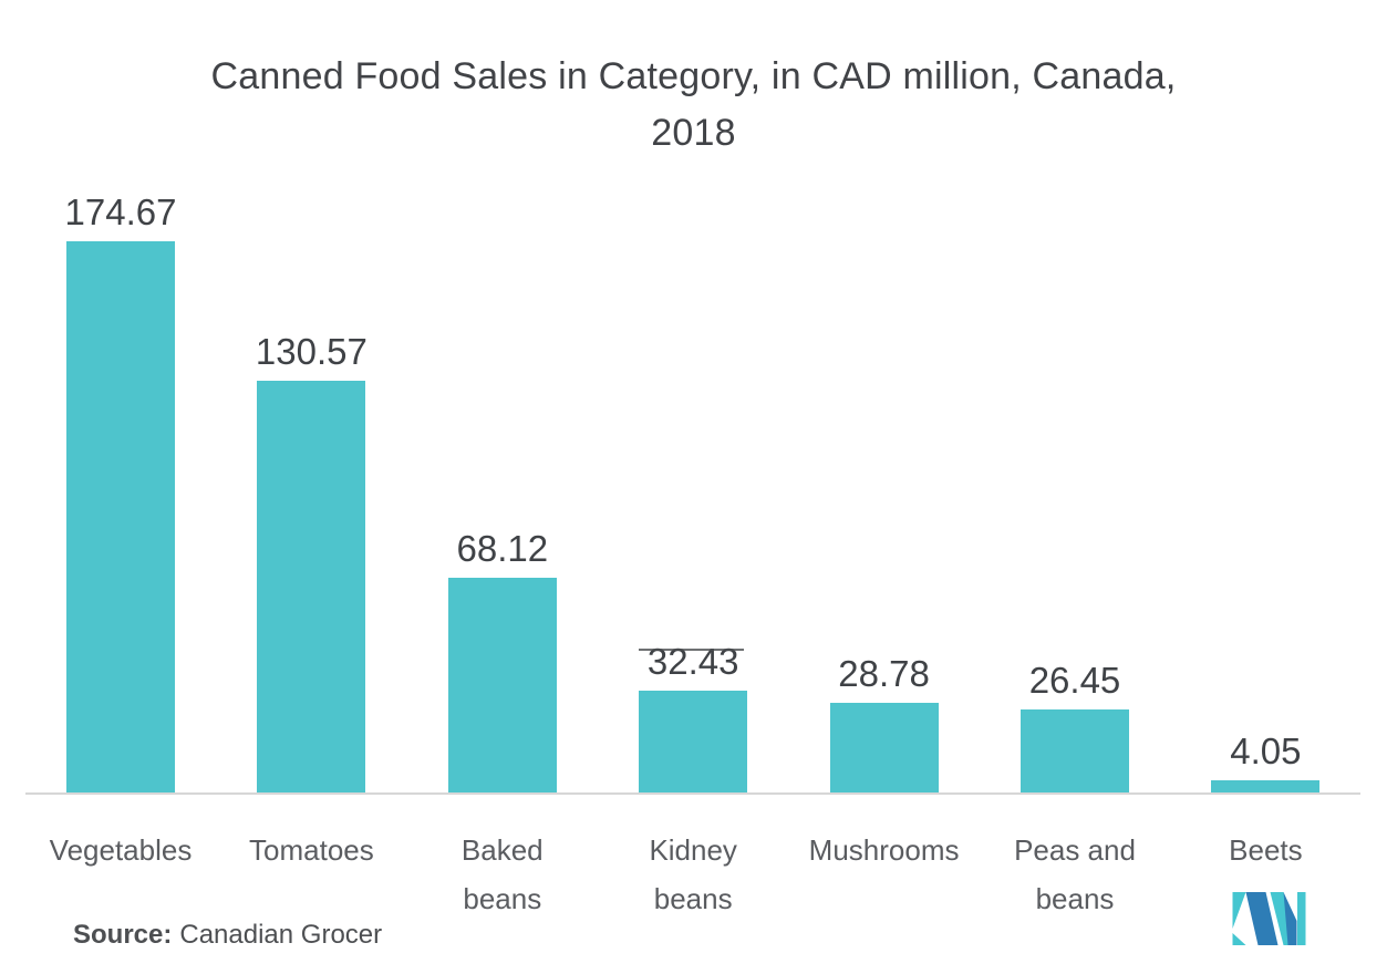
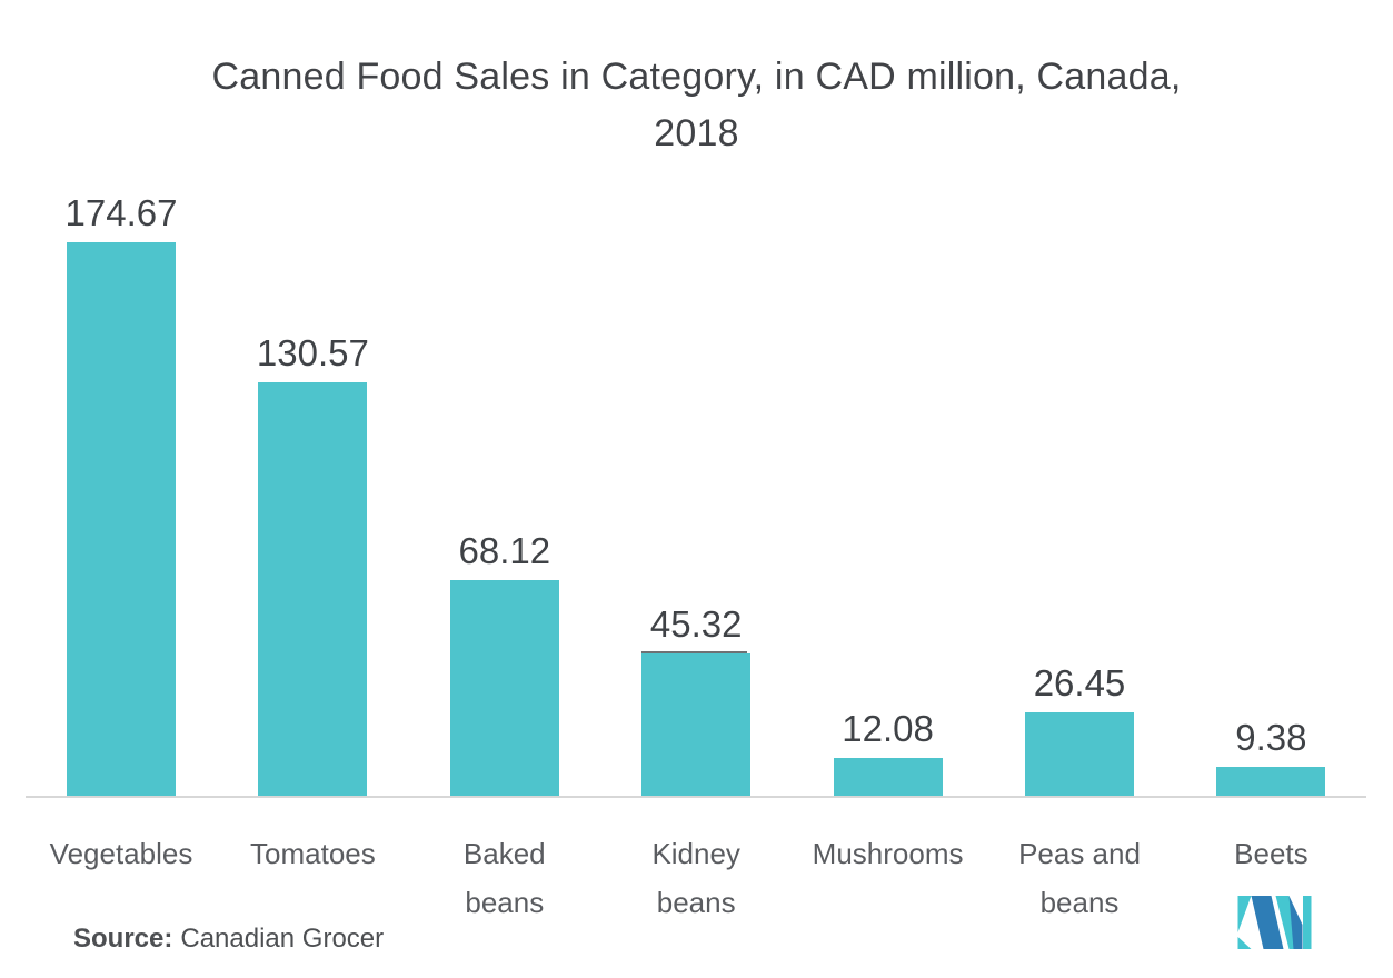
Kidney beans: 32.43 -> 45.32
Mushrooms: 28.78 -> 12.08
Beets: 4.05 -> 9.38
